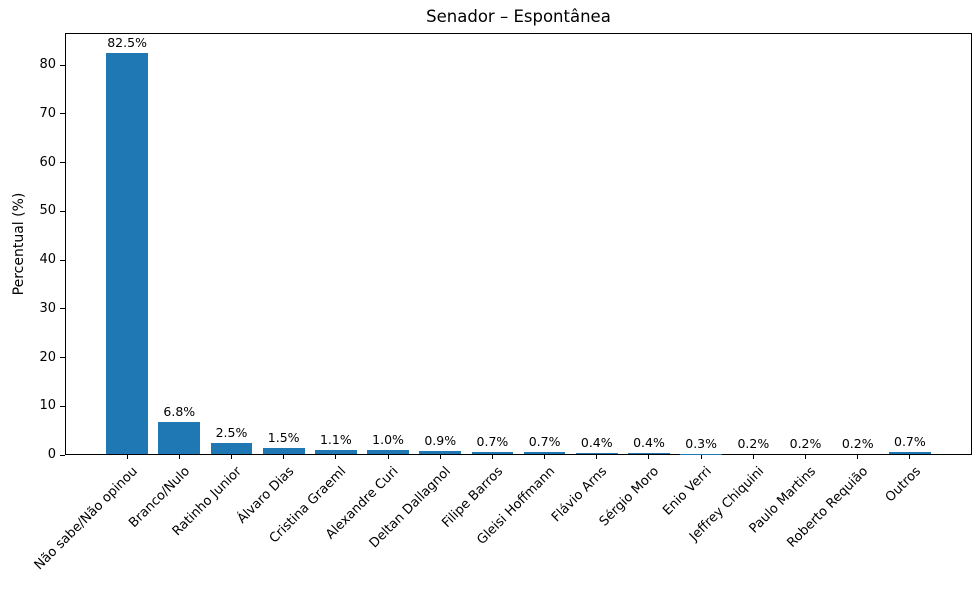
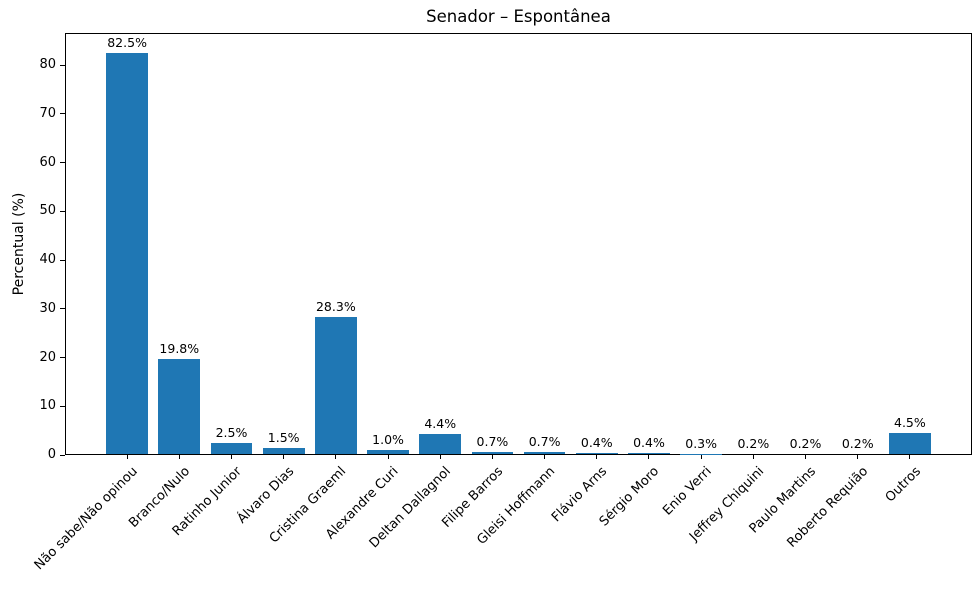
Branco/Nulo: 6.8% -> 19.8%
Cristina Graeml: 1.1% -> 28.3%
Deltan Dallagnol: 0.9% -> 4.4%
Outros: 0.7% -> 4.5%
